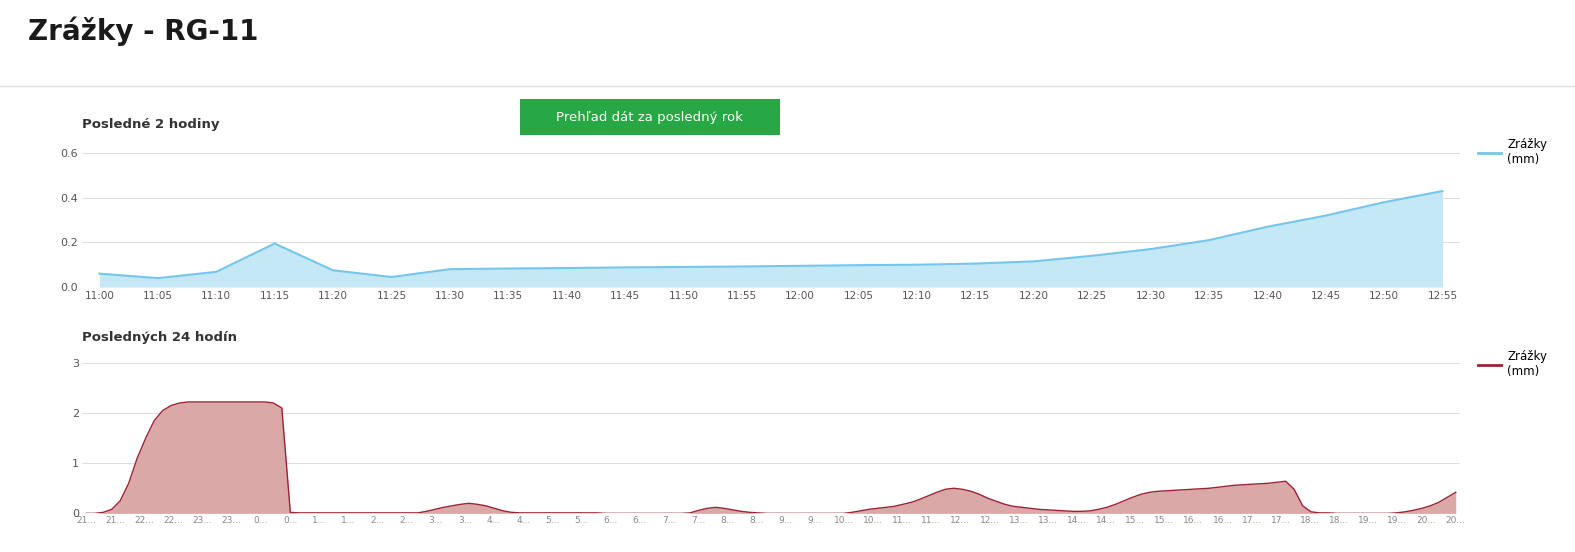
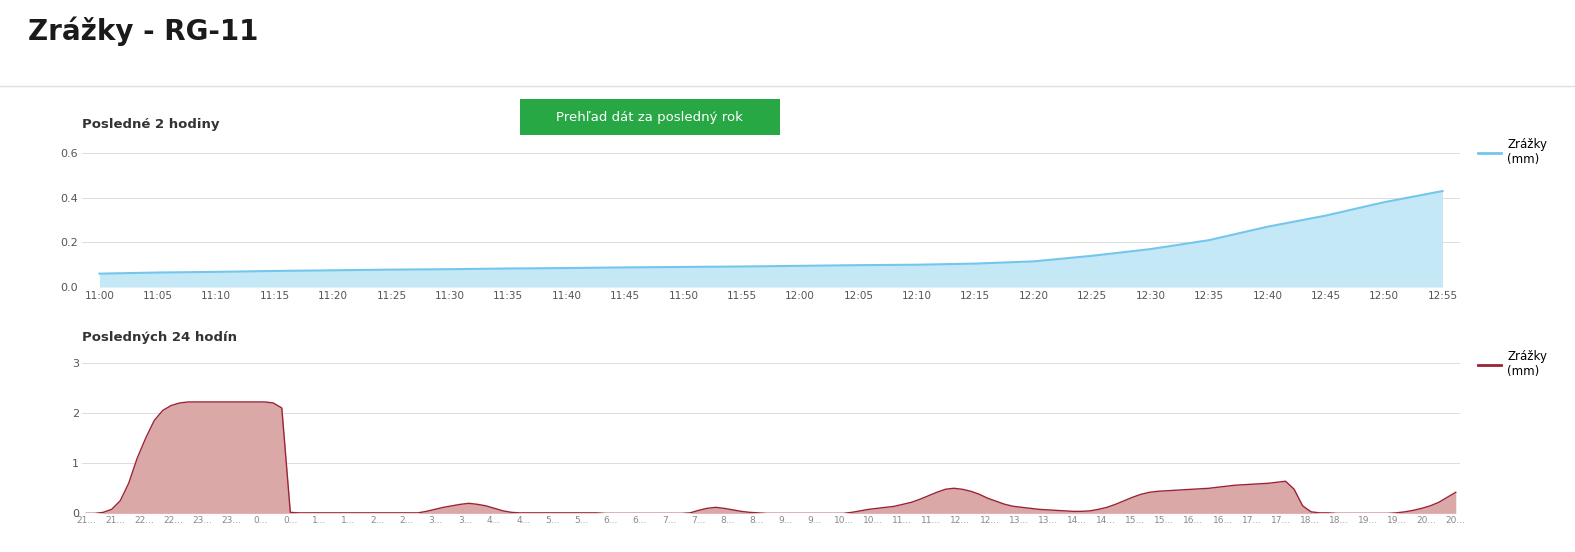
Posledné 2 hodiny/11:05: 0.040 -> 0.065
Posledné 2 hodiny/11:15: 0.195 -> 0.072
Posledné 2 hodiny/11:25: 0.045 -> 0.078
